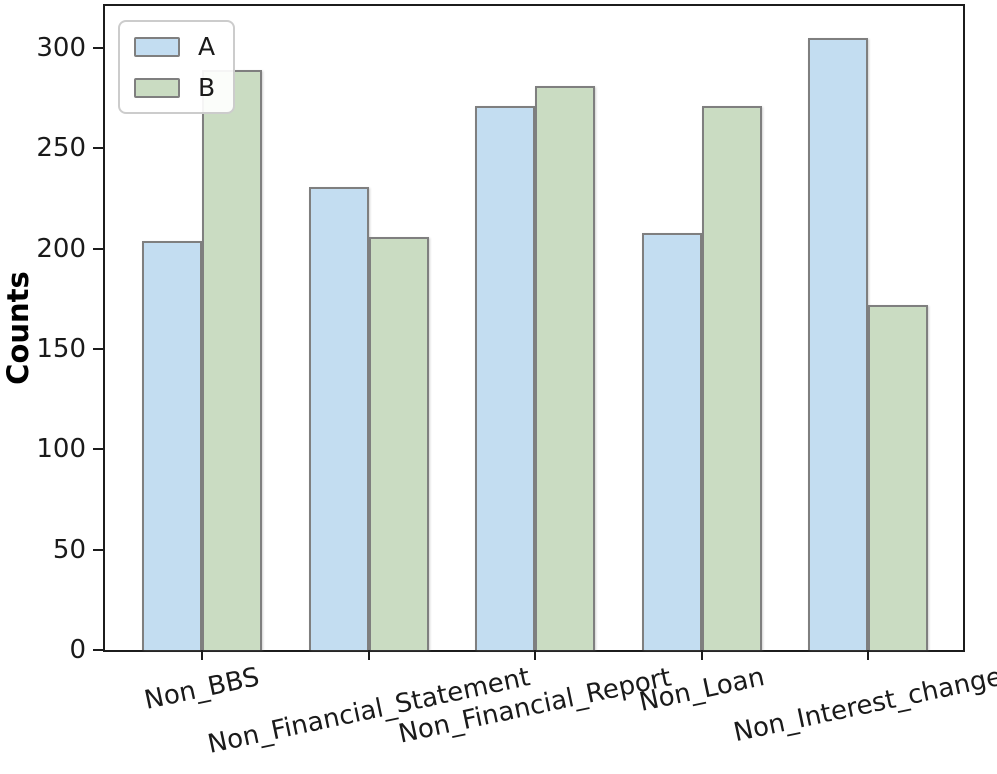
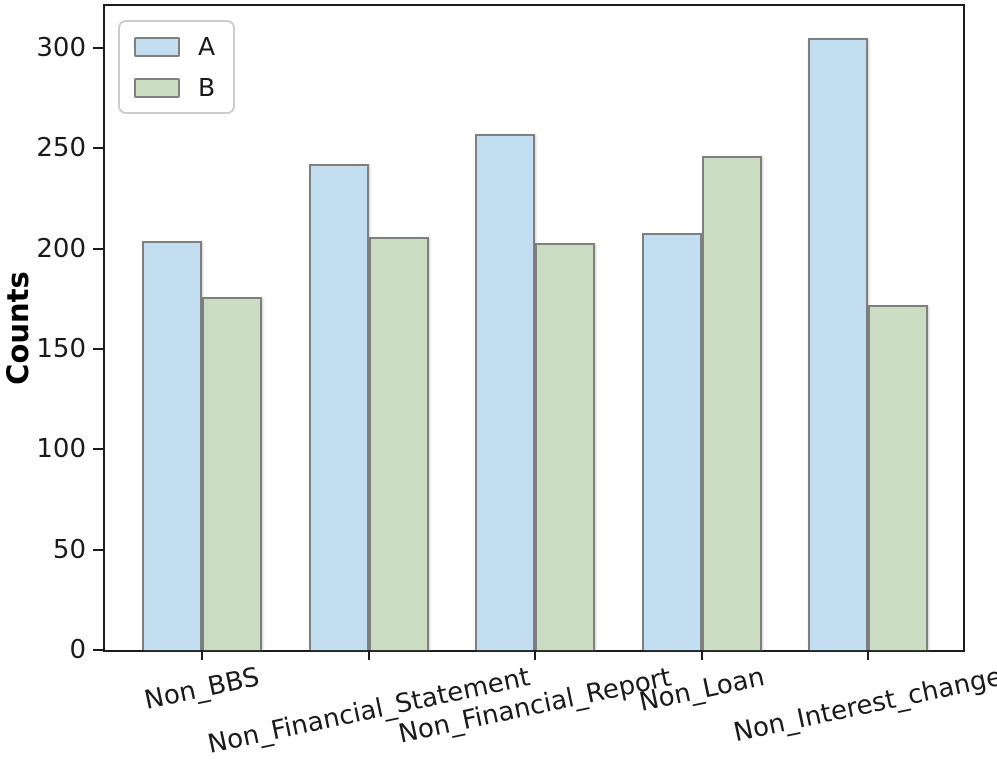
B/Non_BBS: 289 -> 176
A/Non_Financial_Statement: 231 -> 242
A/Non_Financial_Report: 271 -> 257
B/Non_Financial_Report: 281 -> 203
B/Non_Loan: 271 -> 246
